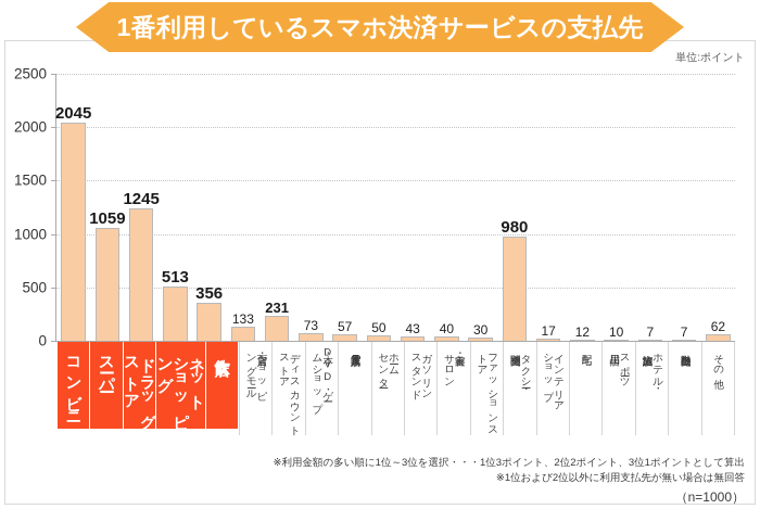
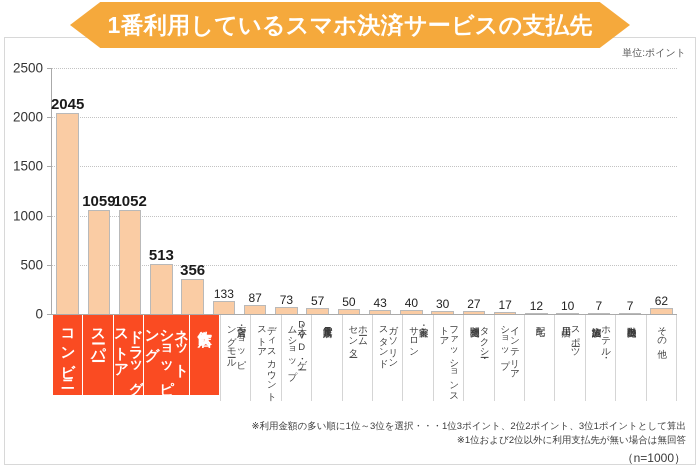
ドラッグストア: 1245 -> 1052
ディスカウントストア: 231 -> 87
タクシー・交通機関: 980 -> 27
